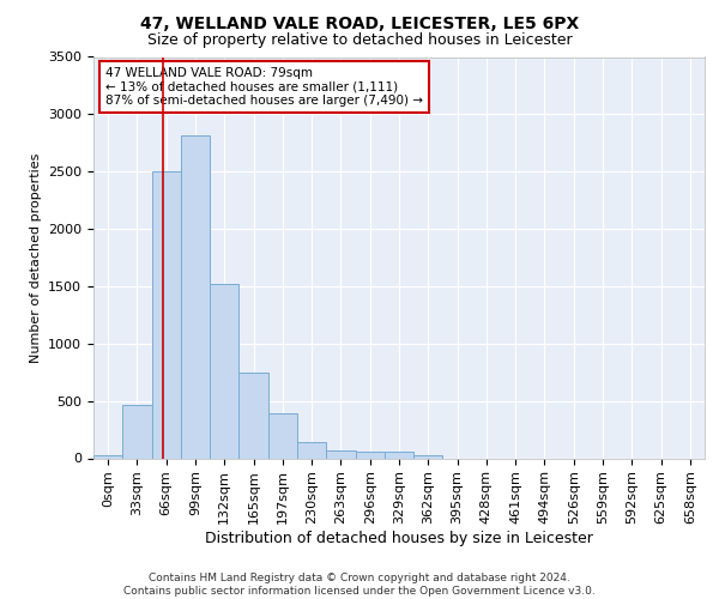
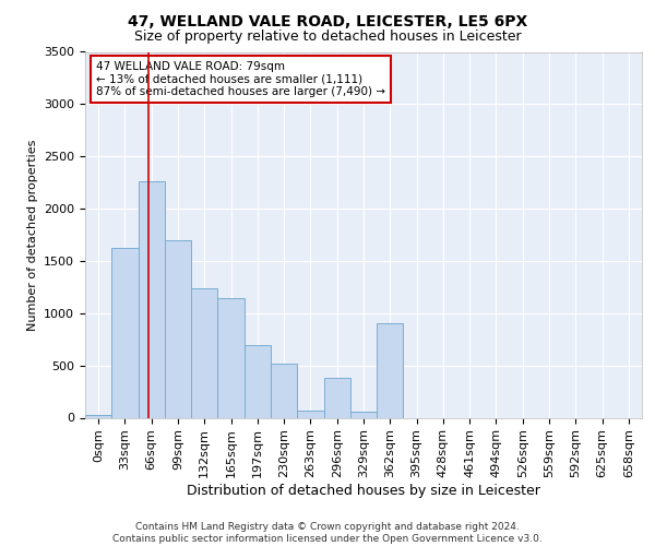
33sqm: 460 -> 1620
66sqm: 2500 -> 2260
99sqm: 2820 -> 1700
132sqm: 1520 -> 1240
165sqm: 750 -> 1140
197sqm: 390 -> 700
230sqm: 140 -> 520
296sqm: 60 -> 380
362sqm: 30 -> 900
